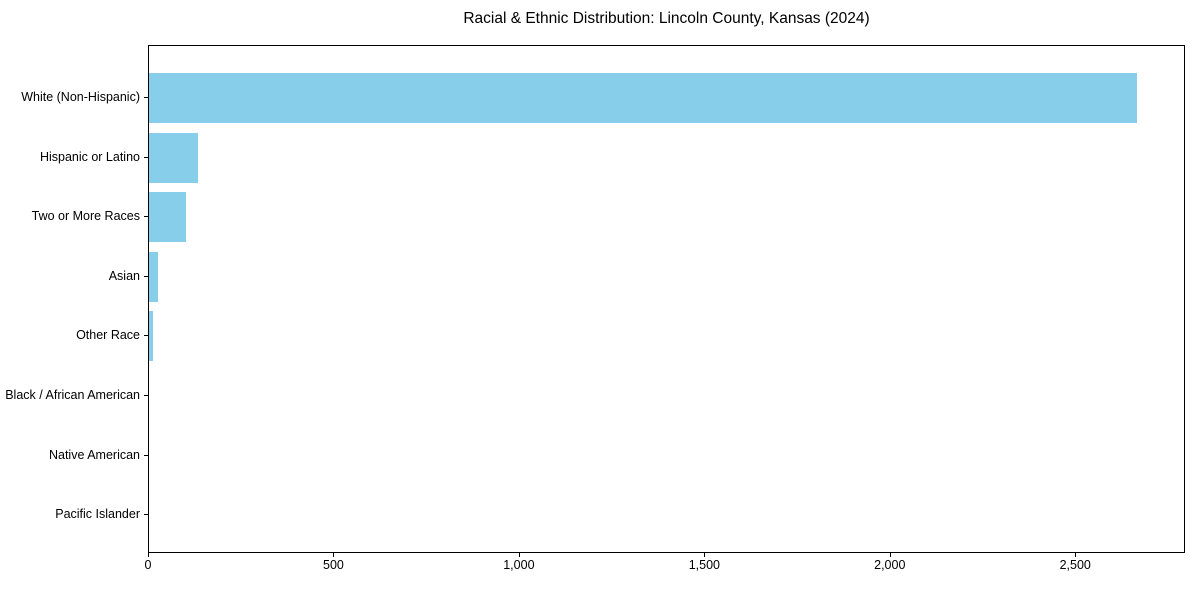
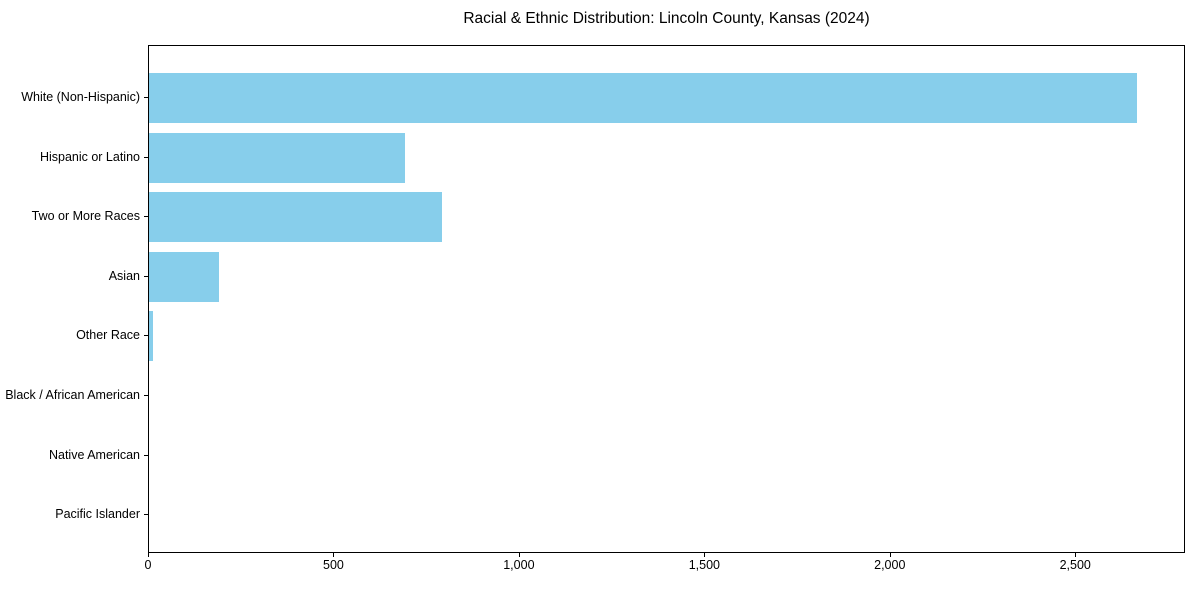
Hispanic or Latino: 130 -> 690
Two or More Races: 100 -> 790
Asian: 20 -> 190
